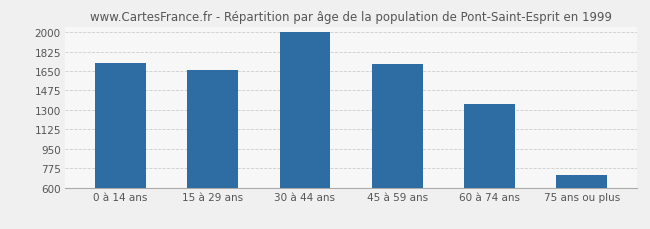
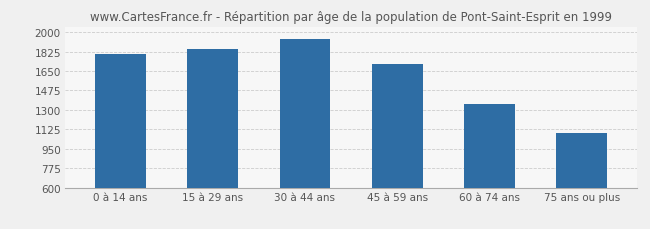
0 à 14 ans: 1720 -> 1800
15 à 29 ans: 1660 -> 1850
30 à 44 ans: 2000 -> 1940
75 ans ou plus: 710 -> 1090
